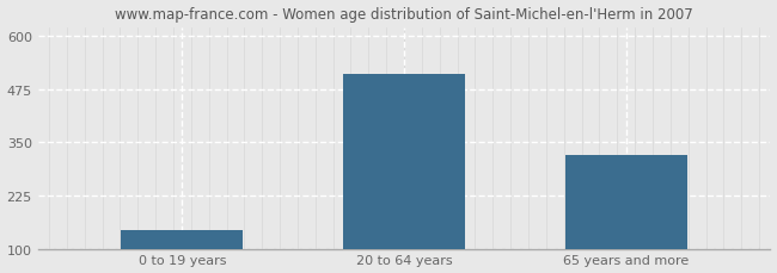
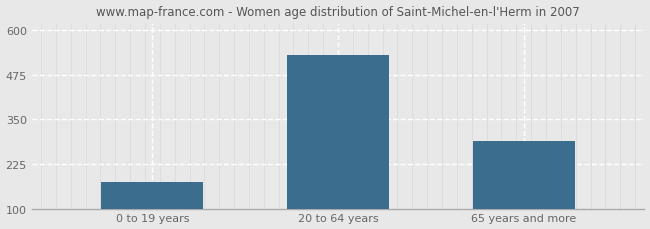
0 to 19 years: 145 -> 175
20 to 64 years: 510 -> 530
65 years and more: 320 -> 290
